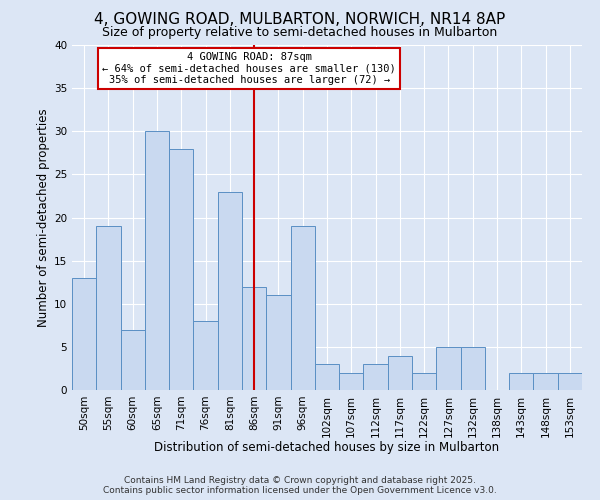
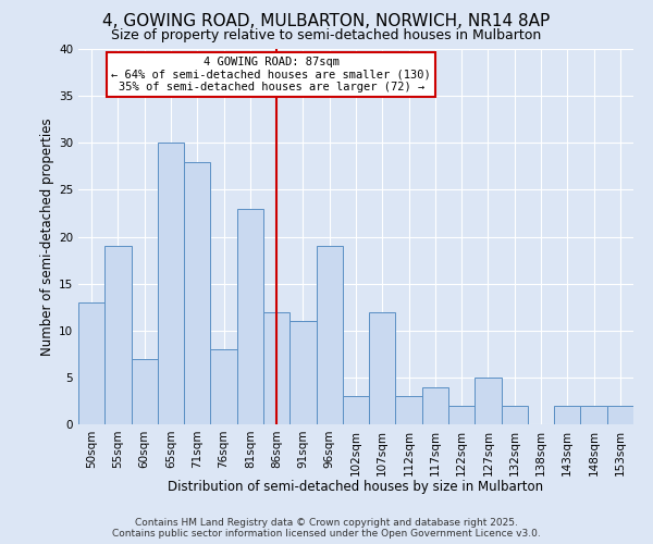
107sqm: 2 -> 12
132sqm: 5 -> 2
